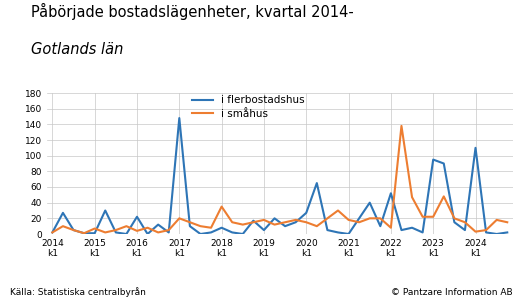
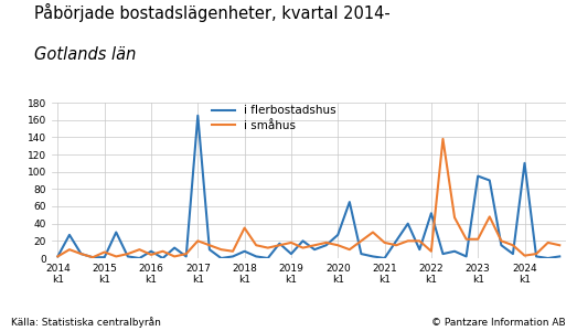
i flerbostadshus/2016 k1: 22 -> 8
i flerbostadshus/2017 k1: 148 -> 165
